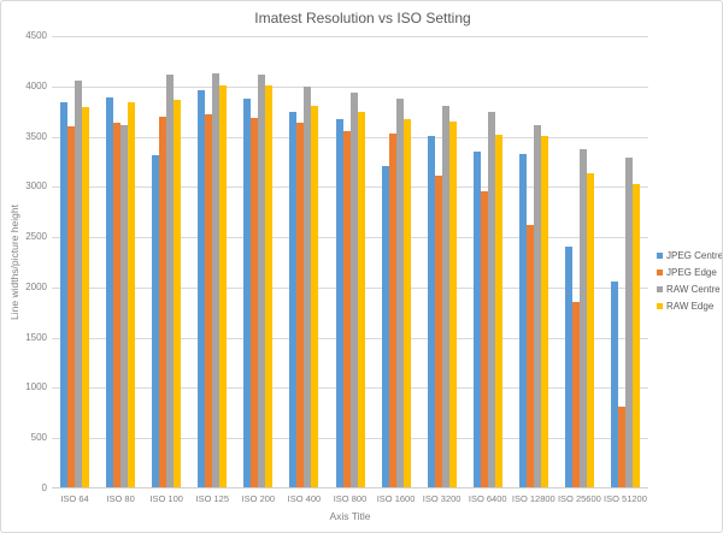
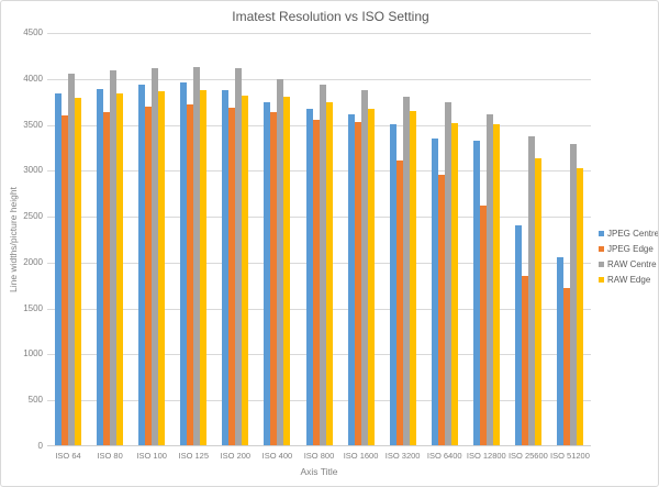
RAW Centre/ISO 80: 3600 -> 4100
JPEG Centre/ISO 100: 3300 -> 3900
RAW Edge/ISO 125: 4000 -> 3900
RAW Edge/ISO 200: 4000 -> 3800
JPEG Centre/ISO 1600: 3200 -> 3600
JPEG Edge/ISO 51200: 800 -> 1700
